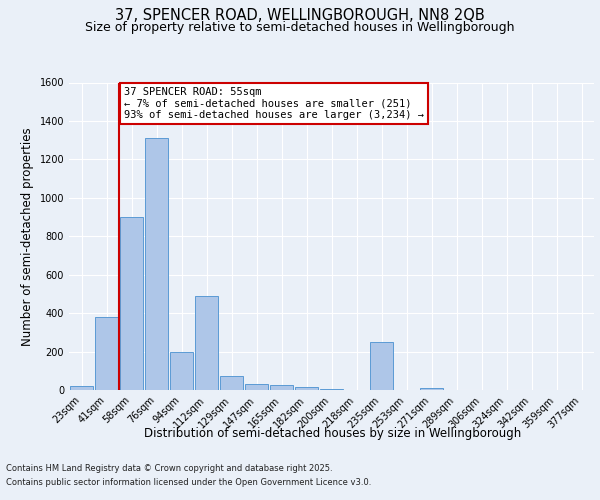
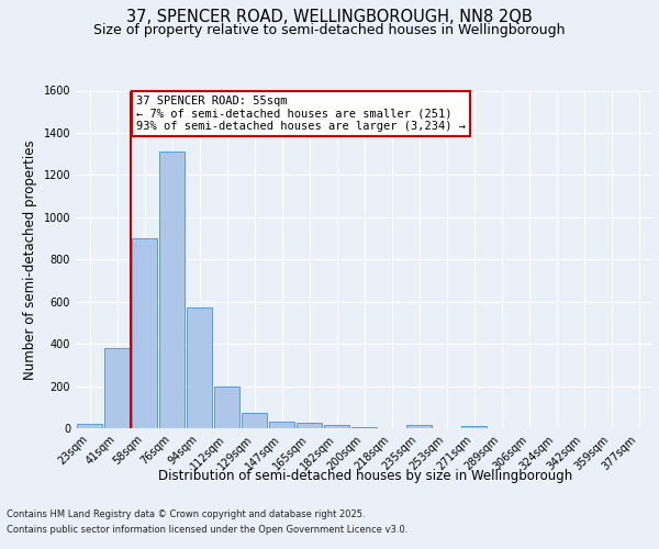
94sqm: 200 -> 570
112sqm: 490 -> 200
235sqm: 250 -> 20
